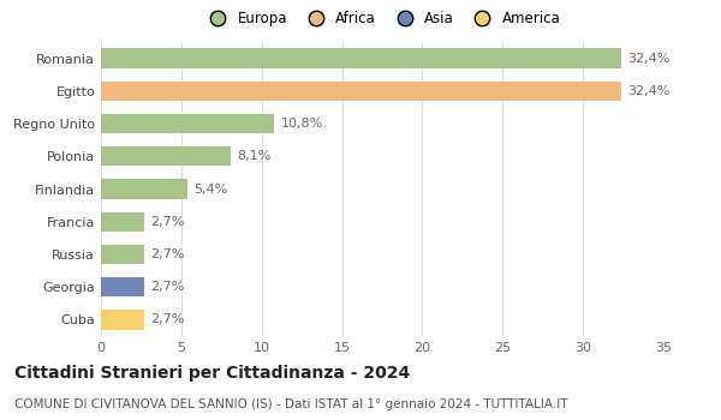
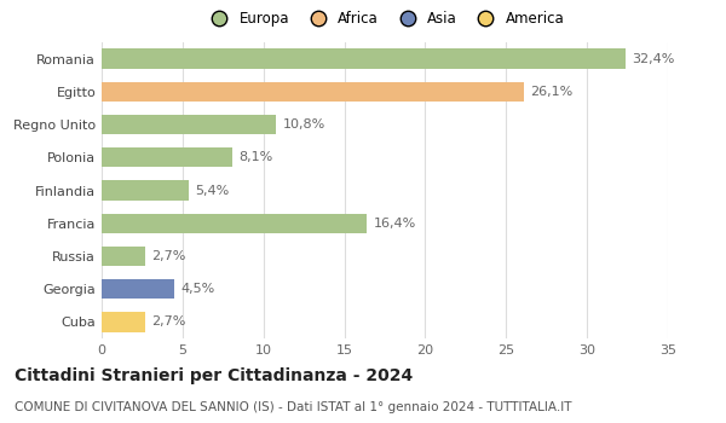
Egitto: 32,4% -> 26,1%
Francia: 2,7% -> 16,4%
Georgia: 2,7% -> 4,5%
